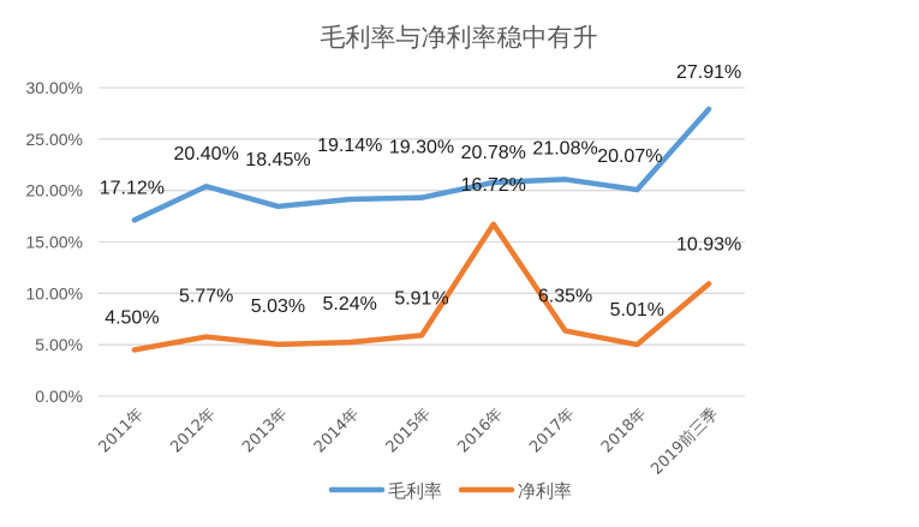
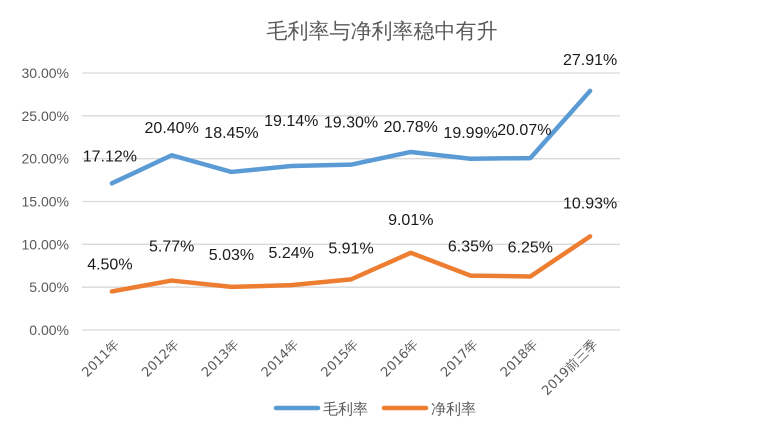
净利率/2016年: 16.72% -> 9.01%
毛利率/2017年: 21.08% -> 19.99%
净利率/2018年: 5.01% -> 6.25%
